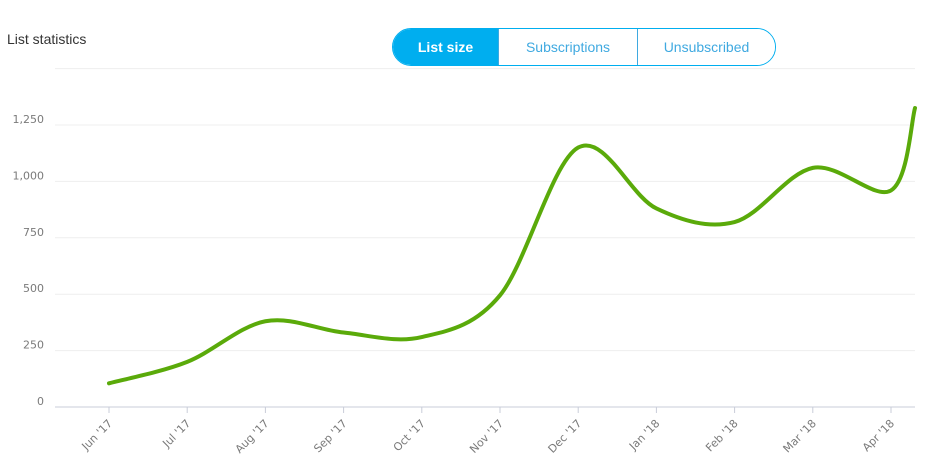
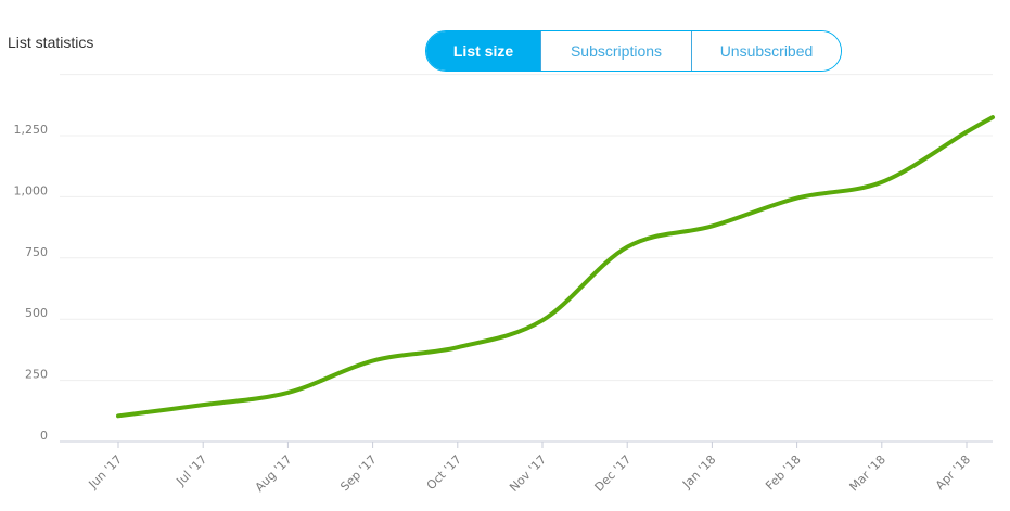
Jul '17: 200 -> 150
Aug '17: 380 -> 200
Oct '17: 310 -> 380
Dec '17: 1150 -> 800
Feb '18: 820 -> 1000
Apr '18: 960 -> 1260
